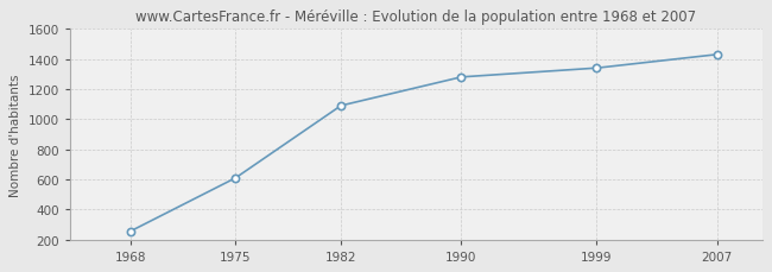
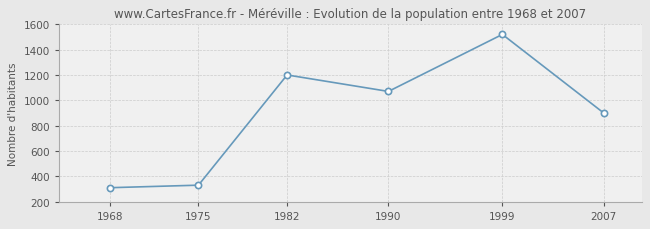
1968: 260 -> 310
1975: 610 -> 330
1982: 1090 -> 1200
1990: 1280 -> 1070
1999: 1340 -> 1520
2007: 1430 -> 900
